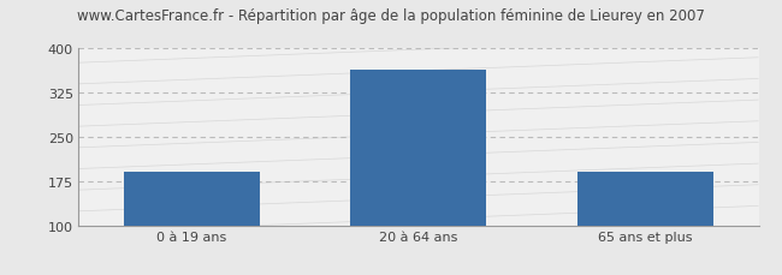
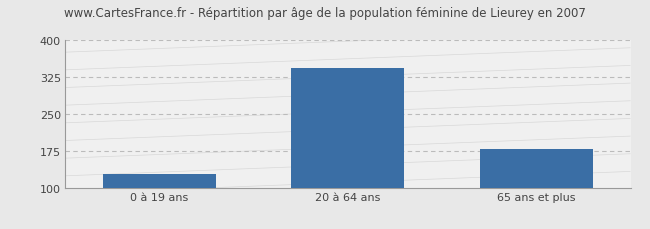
0 à 19 ans: 190 -> 127
20 à 64 ans: 365 -> 344
65 ans et plus: 190 -> 179
